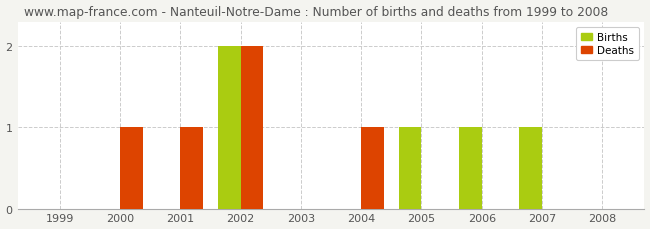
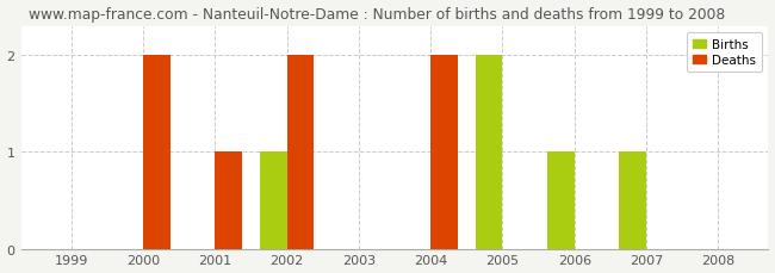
Deaths/2000: 1 -> 2
Births/2002: 2 -> 1
Deaths/2004: 1 -> 2
Births/2005: 1 -> 2
